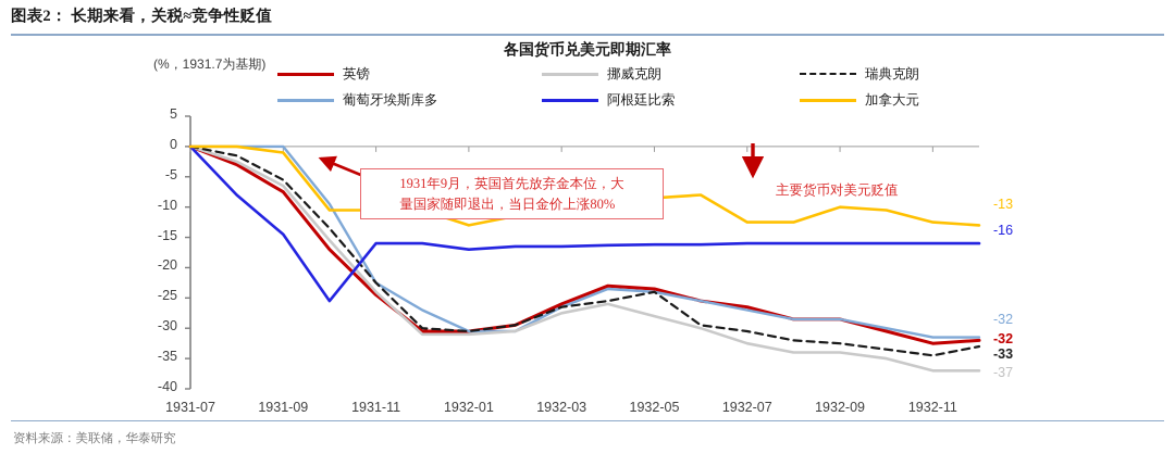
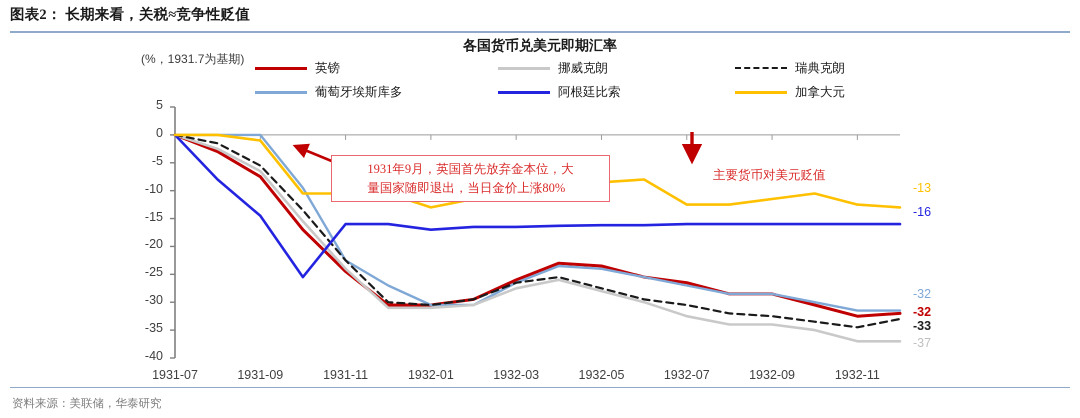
瑞典克朗/1932-05: -24 -> -28
加拿大元/1932-09: -10 -> -12
